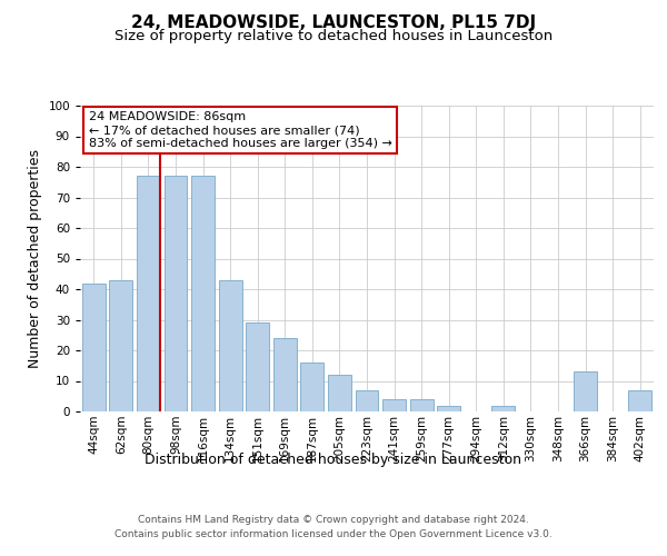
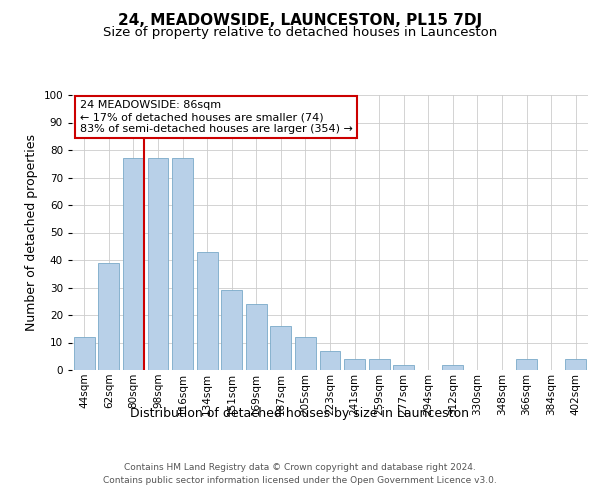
44sqm: 42 -> 12
62sqm: 43 -> 39
366sqm: 13 -> 4
402sqm: 7 -> 4
